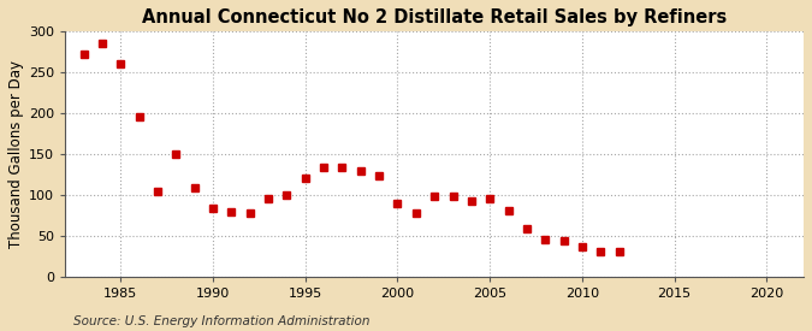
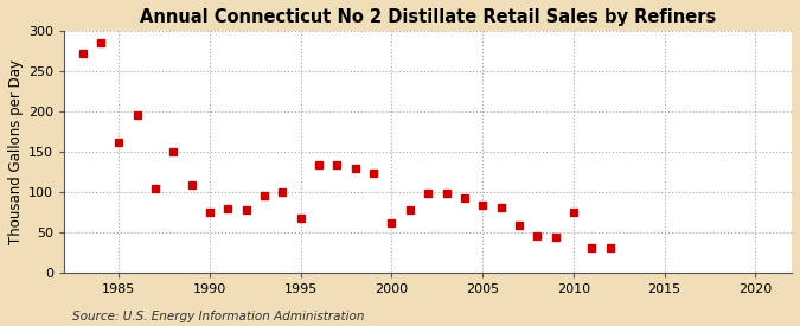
1985: 260 -> 162
1990: 84 -> 74
1995: 120 -> 68
2000: 89 -> 62
2005: 95 -> 84
2010: 36 -> 74
